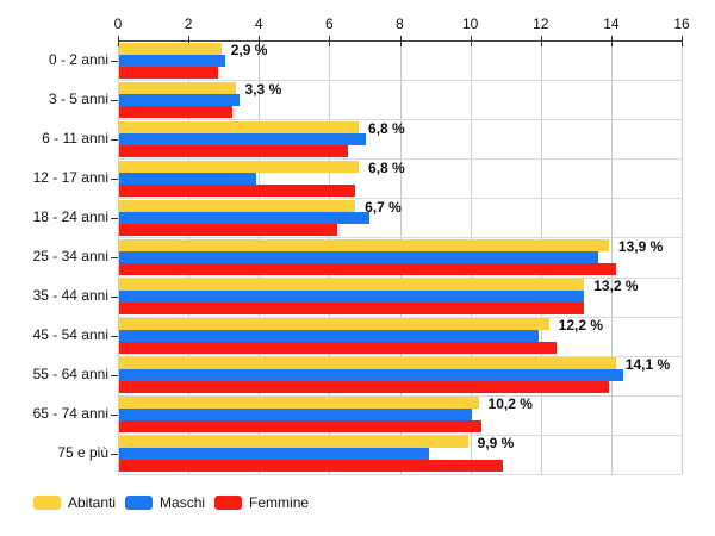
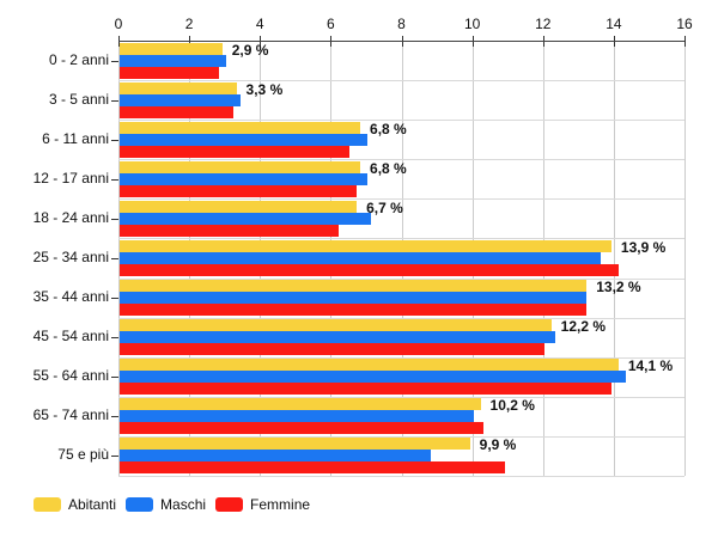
Maschi/12 - 17 anni: 3.9 -> 7.0
Maschi/45 - 54 anni: 11.9 -> 12.3
Femmine/45 - 54 anni: 12.4 -> 12.0
